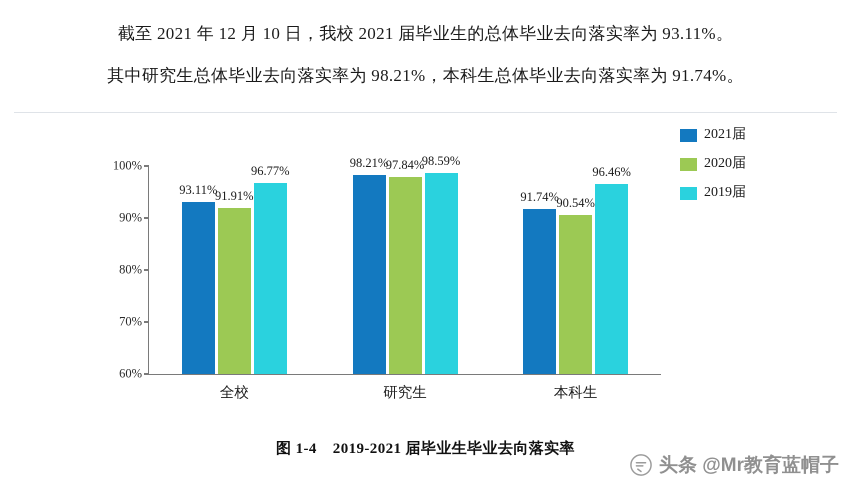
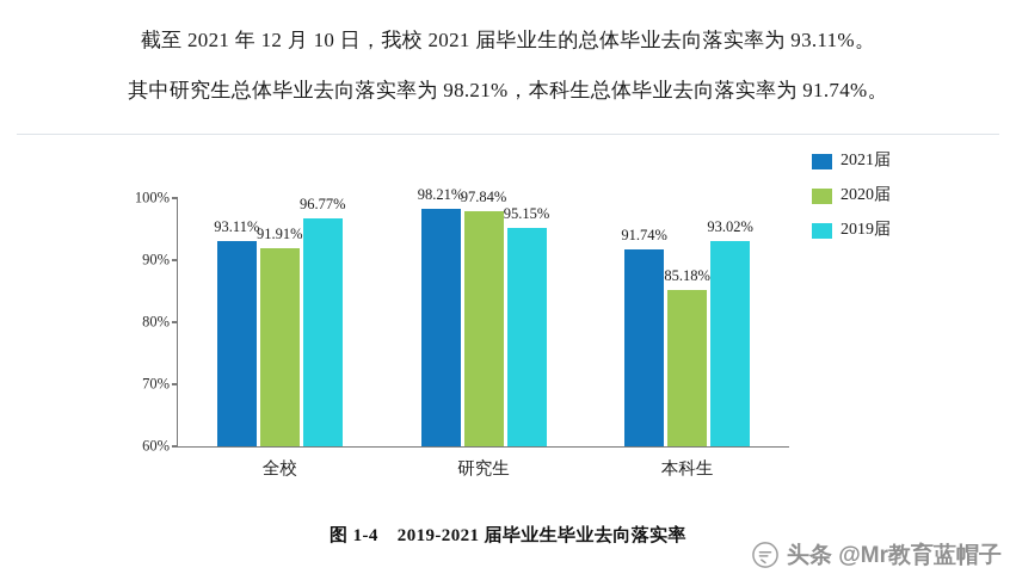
2019届/研究生: 98.59% -> 95.15%
2020届/本科生: 90.54% -> 85.18%
2019届/本科生: 96.46% -> 93.02%
